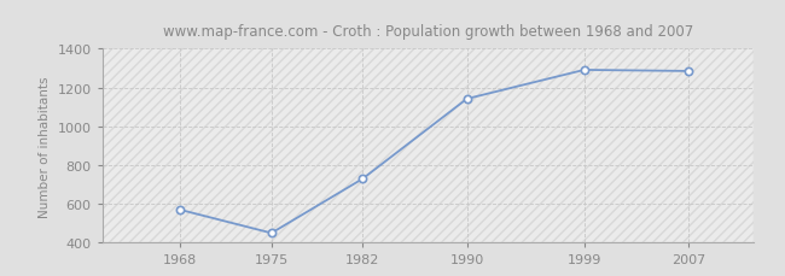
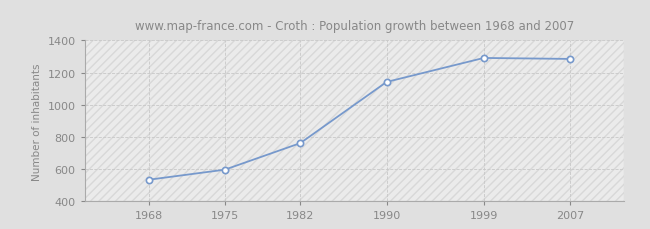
1968: 570 -> 540
1975: 450 -> 600
1982: 730 -> 760
